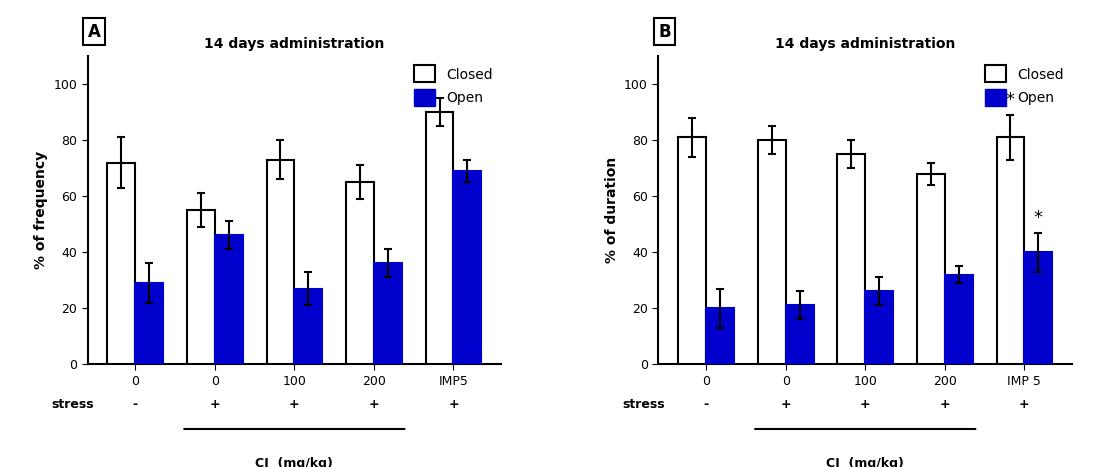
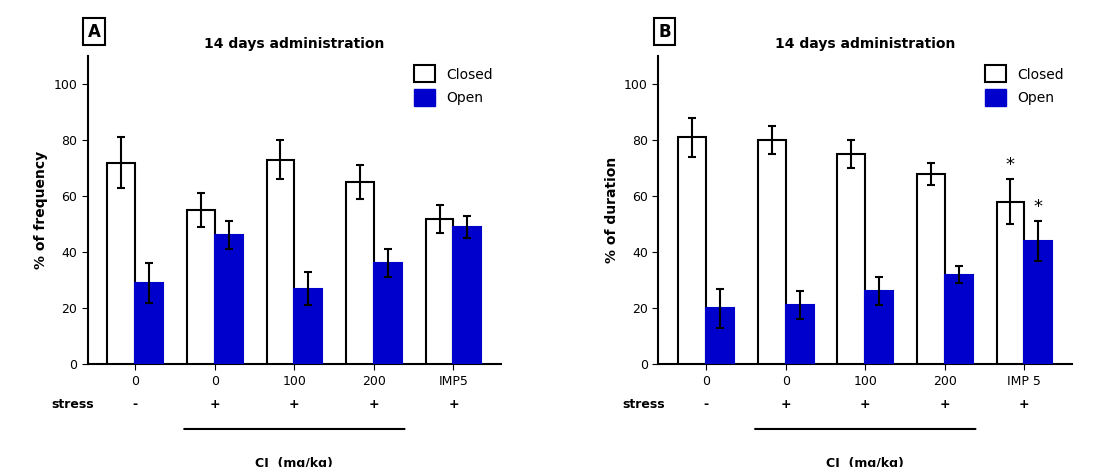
Closed/IMP5: 90 -> 52
Open/IMP5: 69 -> 49
Closed/IMP 5: 81 -> 58
Open/IMP 5: 40 -> 44
